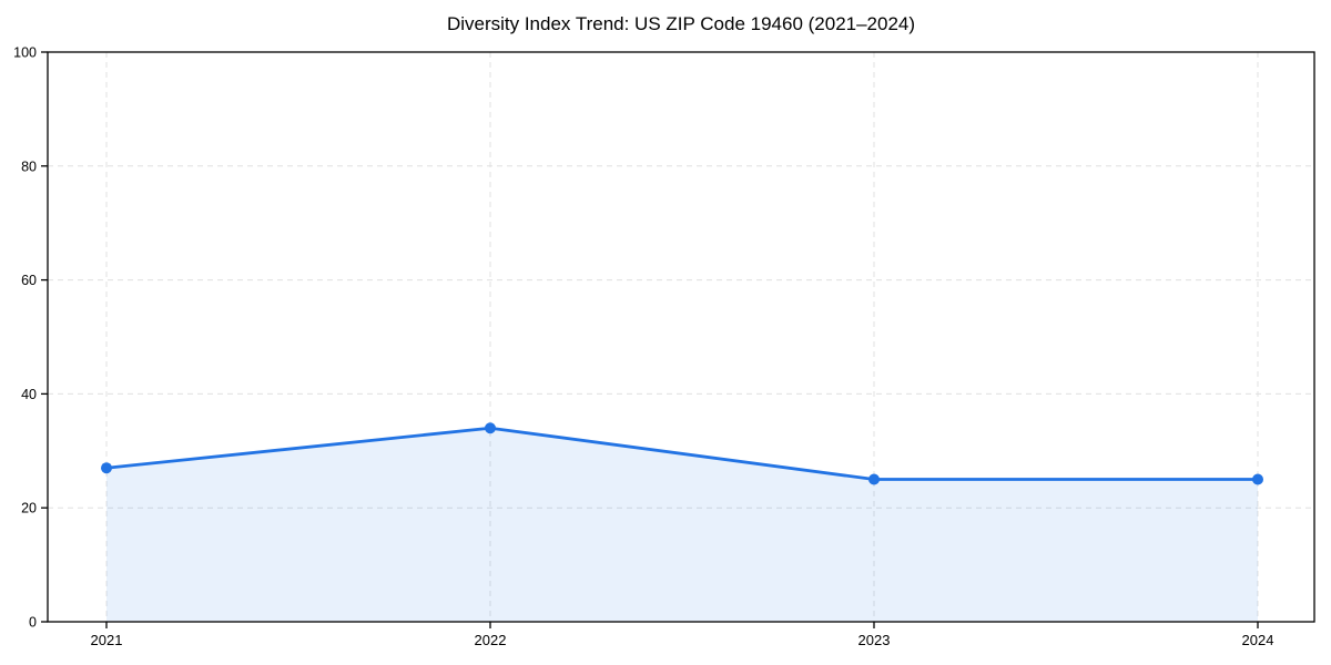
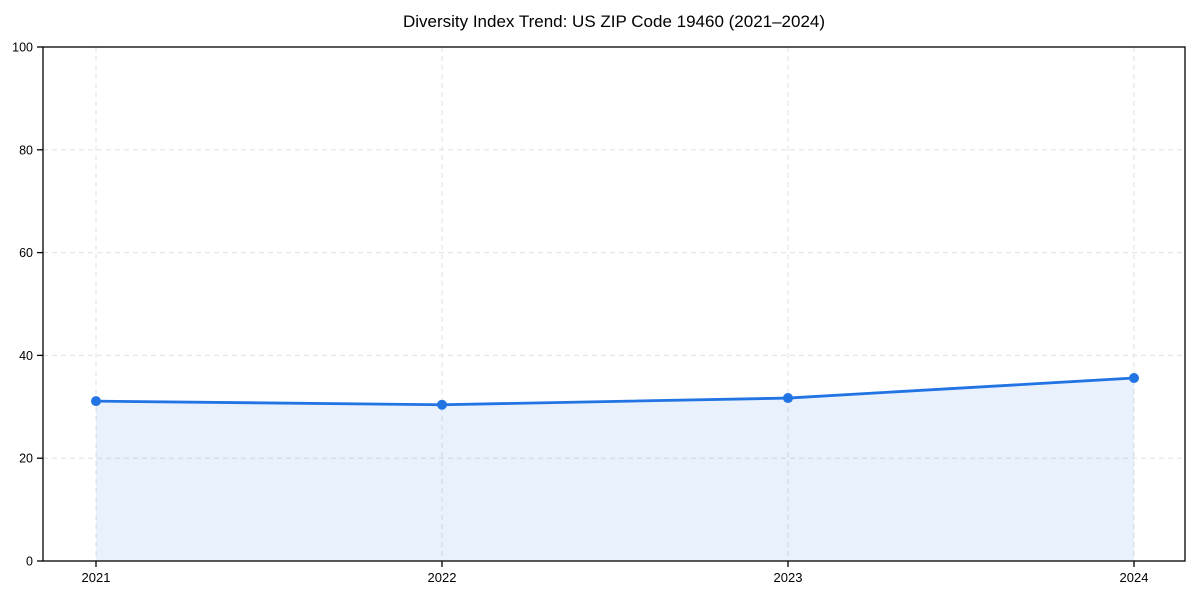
2021: 27 -> 31
2022: 34 -> 30
2023: 25 -> 32
2024: 25 -> 36
